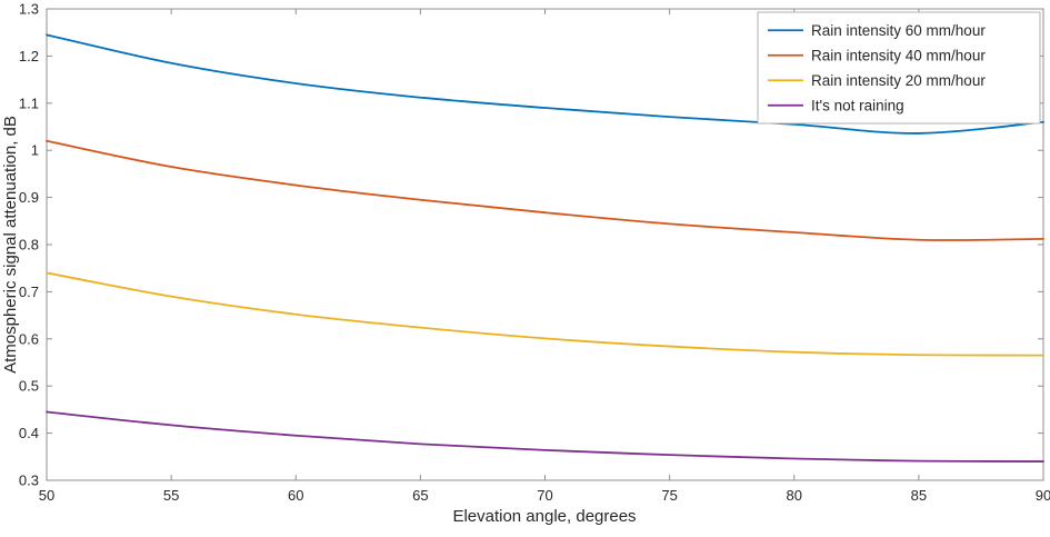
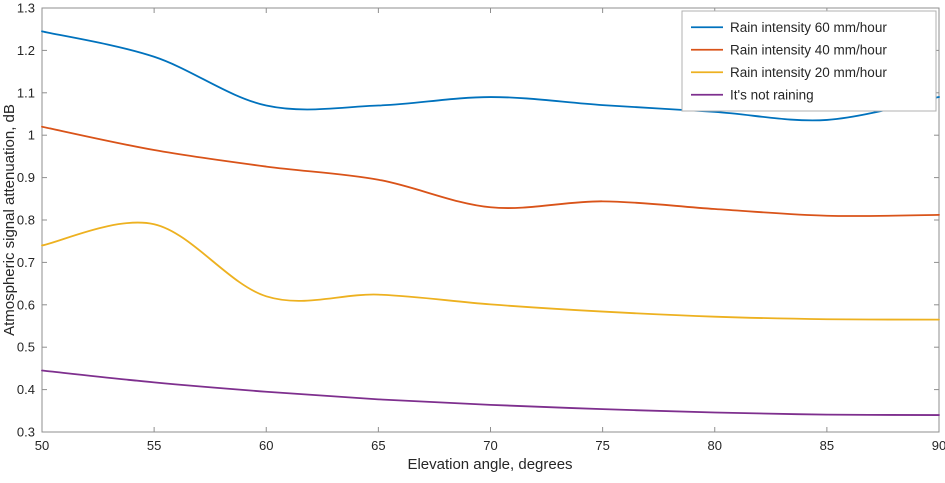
Rain intensity 20 mm/hour/55: 0.69 -> 0.79
Rain intensity 60 mm/hour/60: 1.14 -> 1.07
Rain intensity 20 mm/hour/60: 0.65 -> 0.62
Rain intensity 60 mm/hour/65: 1.11 -> 1.07
Rain intensity 40 mm/hour/70: 0.87 -> 0.83
Rain intensity 60 mm/hour/90: 1.06 -> 1.09
